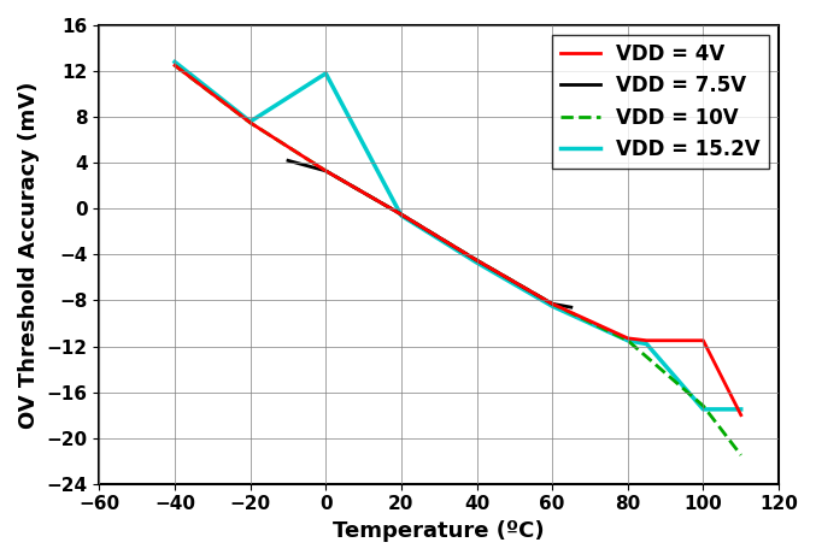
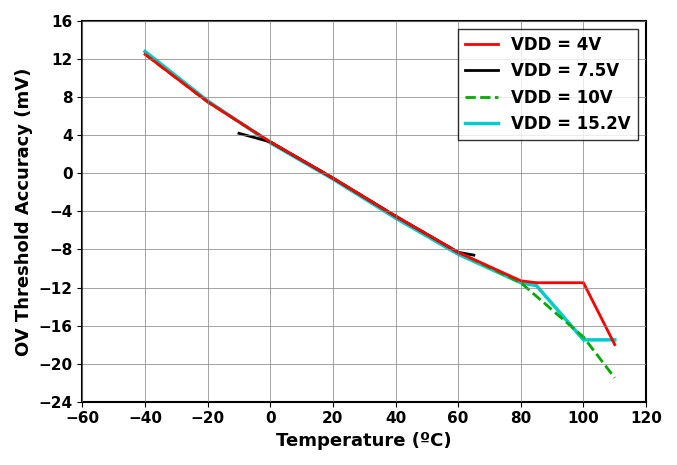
VDD = 15.2V/0: 11.8 -> 3.2
